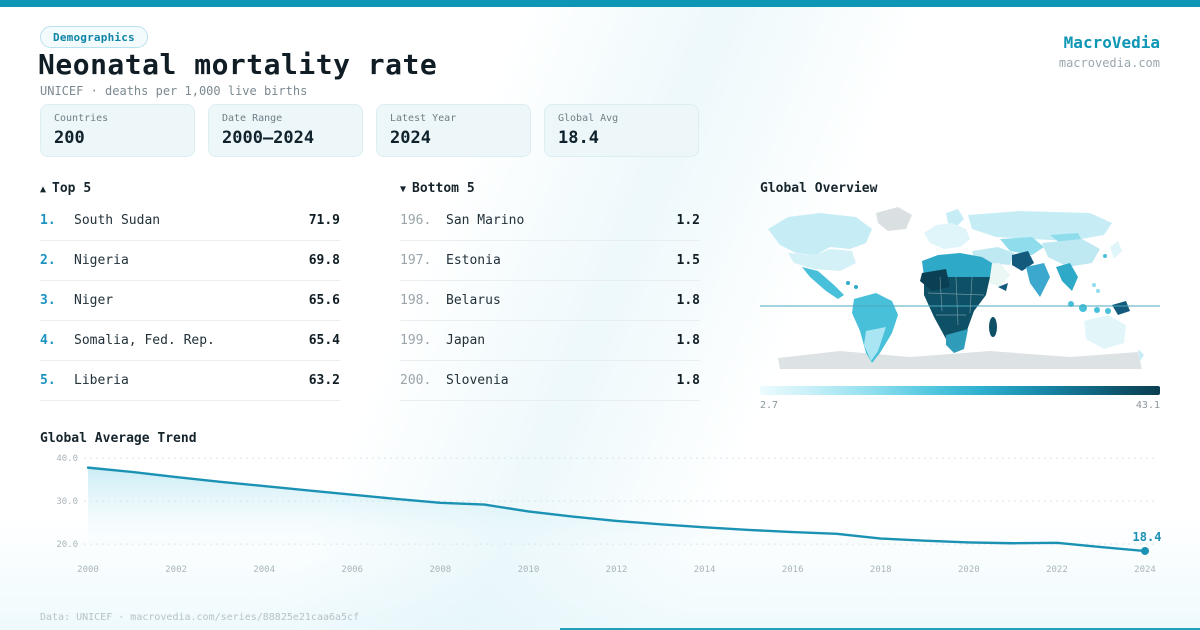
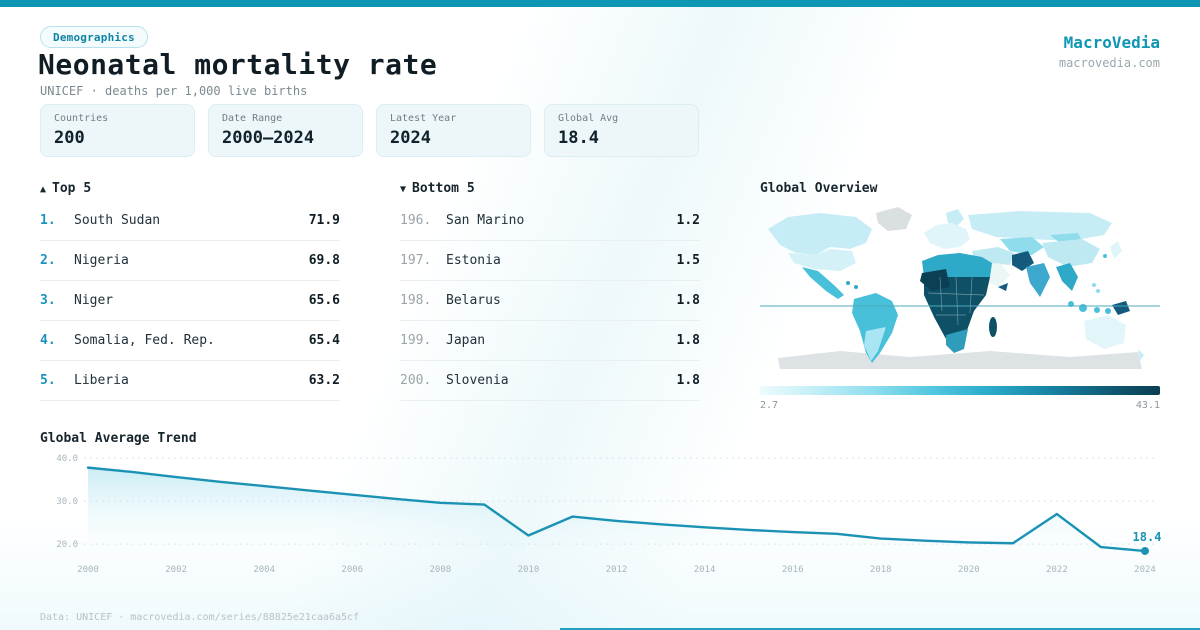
2010: 28 -> 22
2022: 20 -> 27
